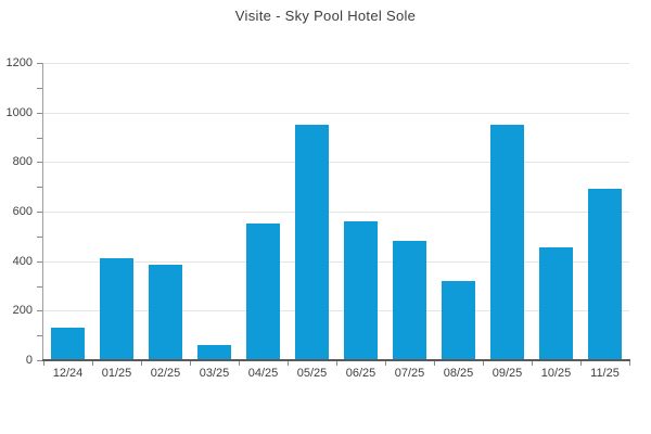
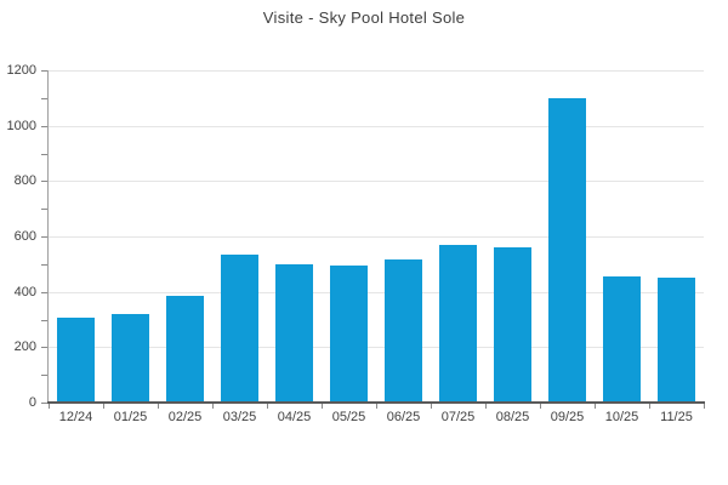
12/24: 130 -> 300
01/25: 410 -> 320
03/25: 60 -> 540
04/25: 550 -> 500
05/25: 950 -> 500
06/25: 560 -> 520
07/25: 480 -> 570
08/25: 320 -> 560
09/25: 950 -> 1100
11/25: 690 -> 450
